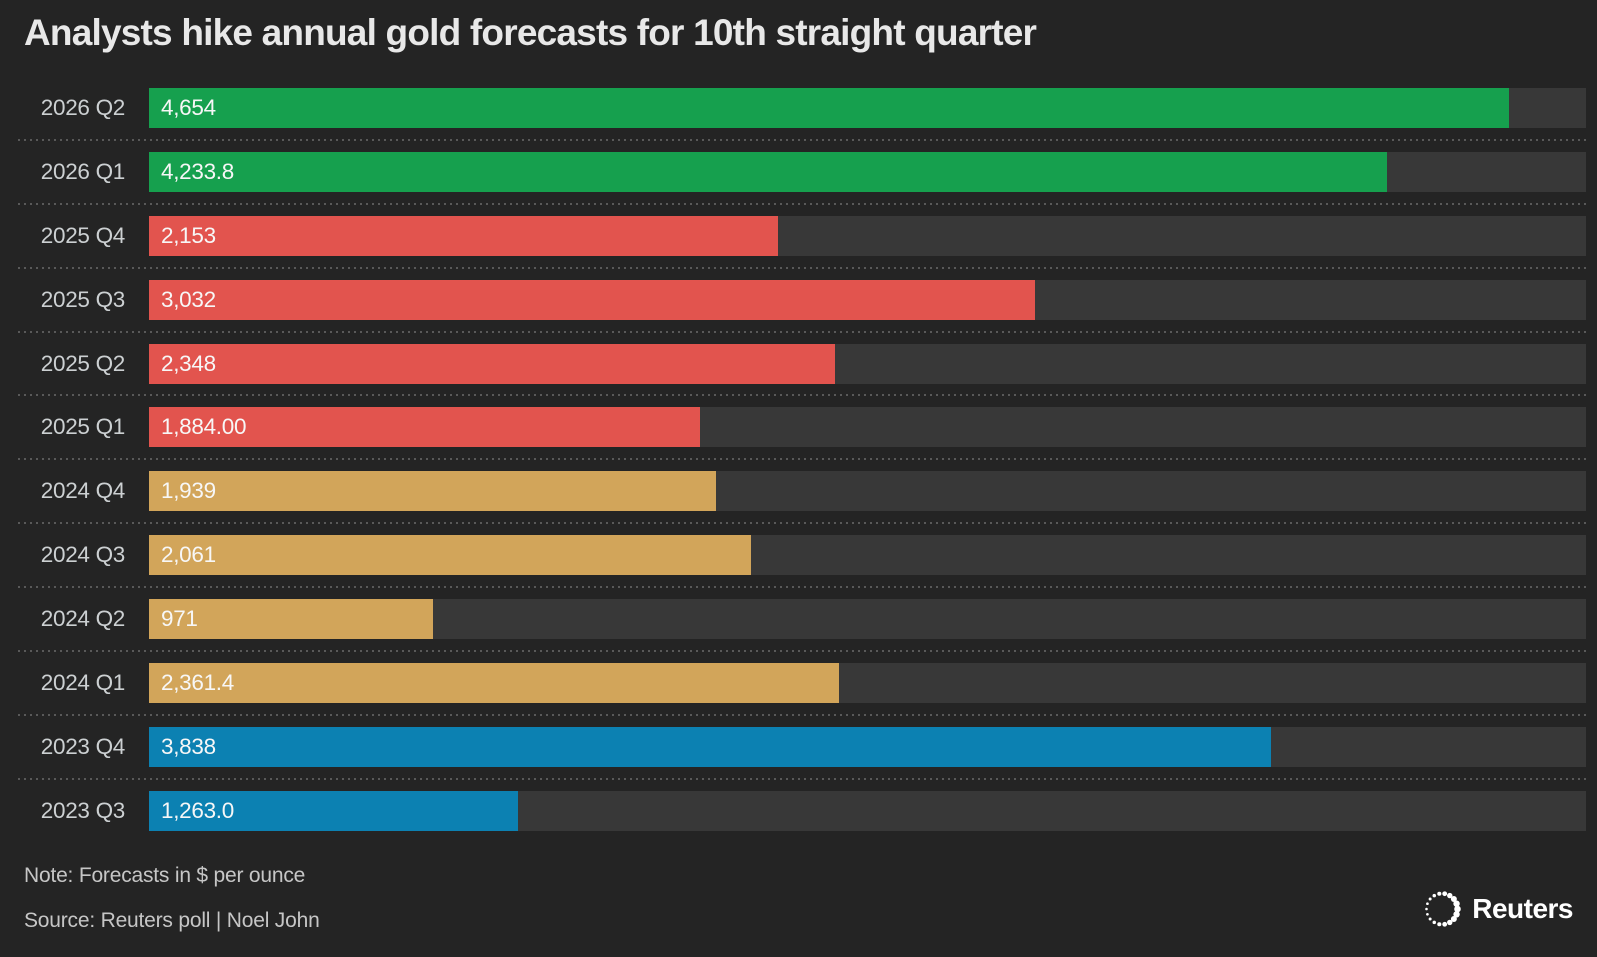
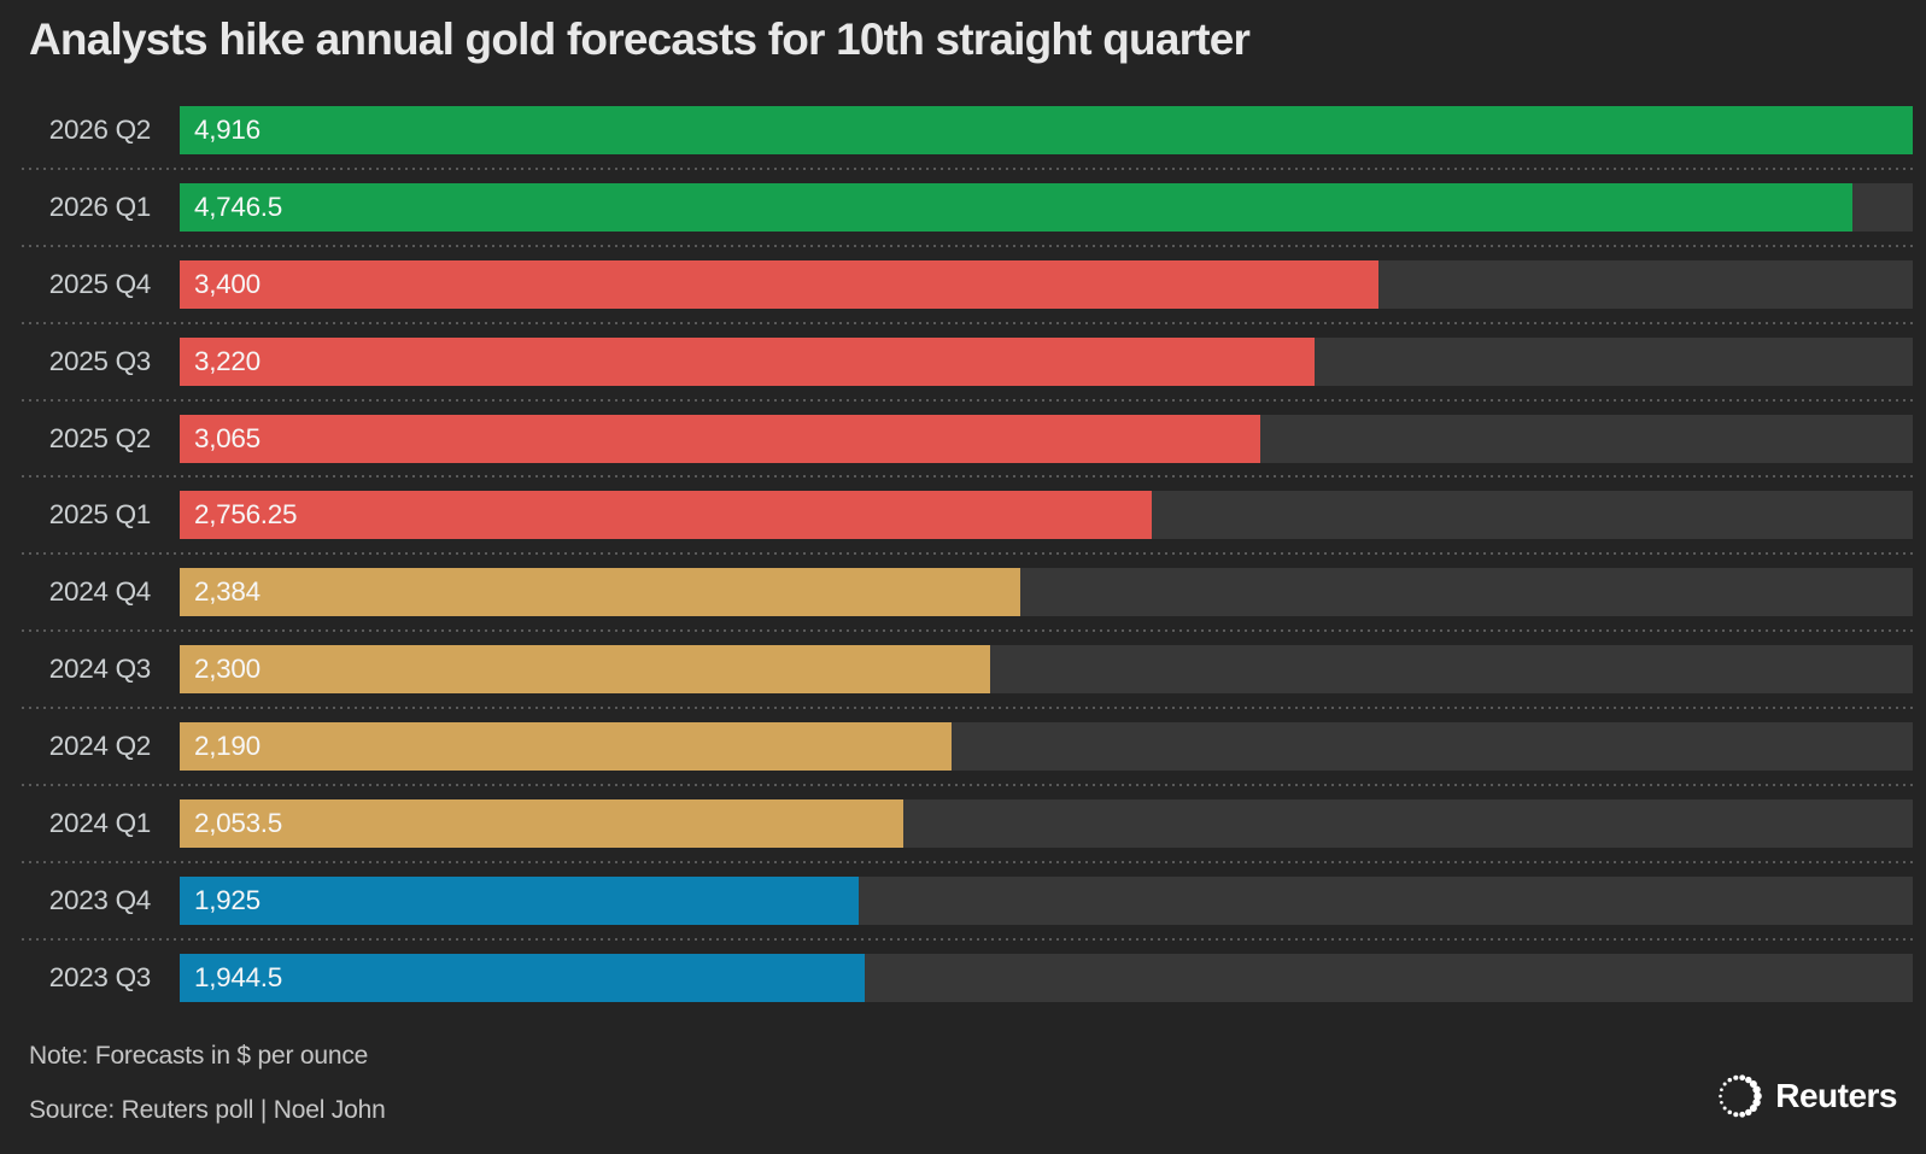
2026 Q2: 4,654 -> 4,916
2026 Q1: 4,233.8 -> 4,746.5
2025 Q4: 2,153 -> 3,400
2025 Q3: 3,032 -> 3,220
2025 Q2: 2,348 -> 3,065
2025 Q1: 1,884.00 -> 2,756.25
2024 Q4: 1,939 -> 2,384
2024 Q3: 2,061 -> 2,300
2024 Q2: 971 -> 2,190
2024 Q1: 2,361.4 -> 2,053.5
2023 Q4: 3,838 -> 1,925
2023 Q3: 1,263.0 -> 1,944.5
